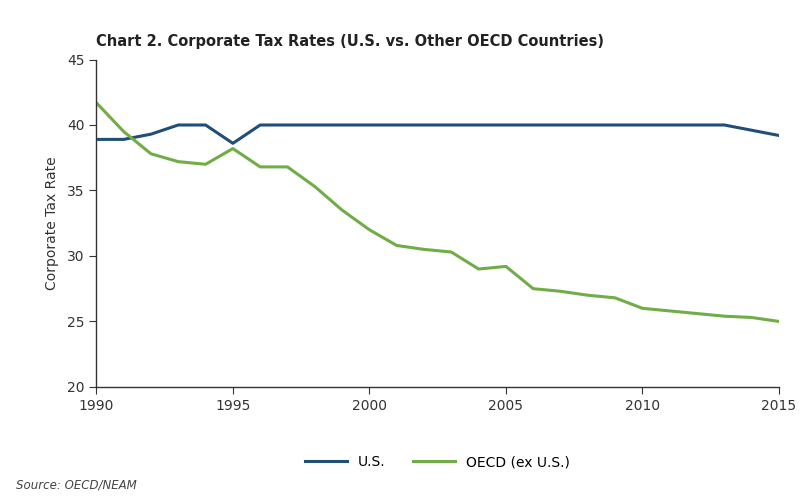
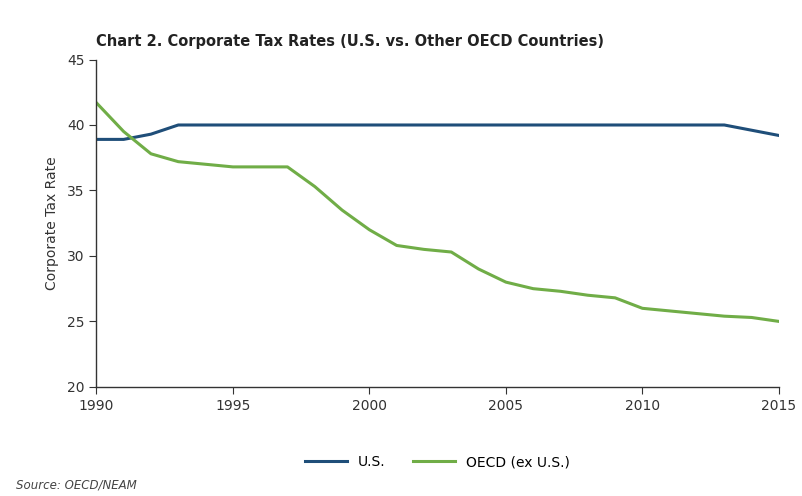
U.S./1995: 38.6 -> 40.0
OECD (ex U.S.)/1995: 38.2 -> 36.8
OECD (ex U.S.)/2005: 29.2 -> 28.0
